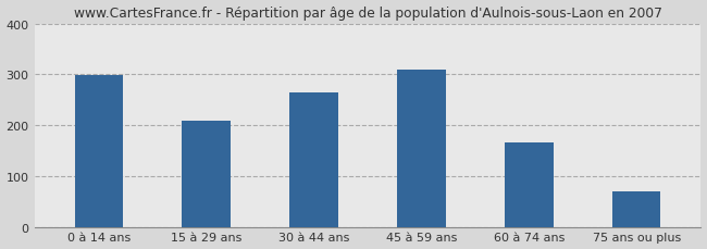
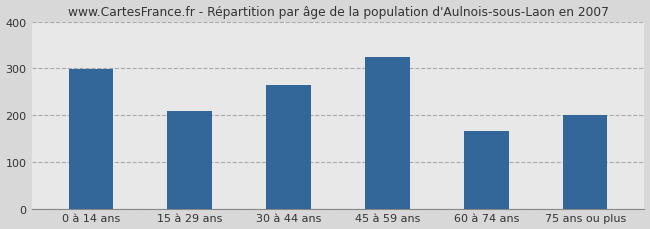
45 à 59 ans: 310 -> 325
75 ans ou plus: 70 -> 200
